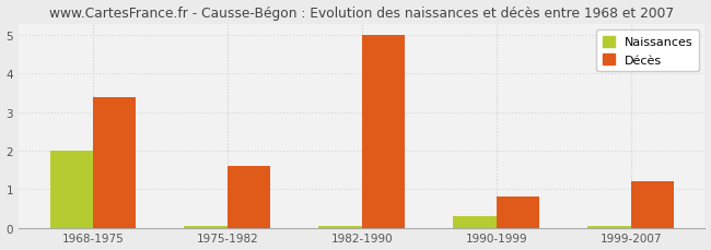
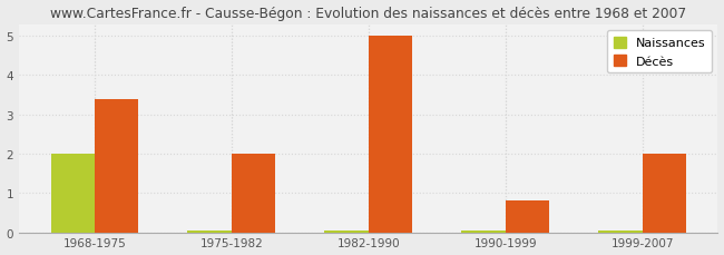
Décès/1975-1982: 1.6 -> 2.0
Naissances/1990-1999: 0.30 -> 0.04
Décès/1999-2007: 1.2 -> 2.0
